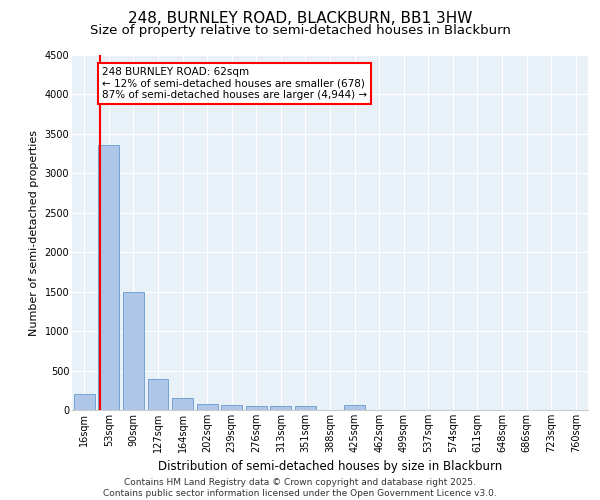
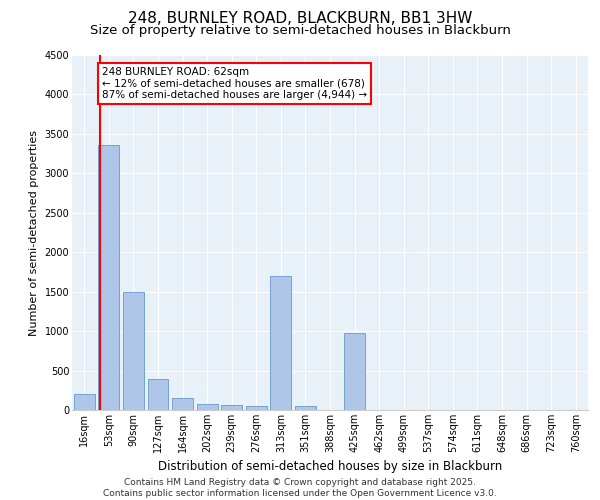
313sqm: 50 -> 1700
425sqm: 60 -> 980
